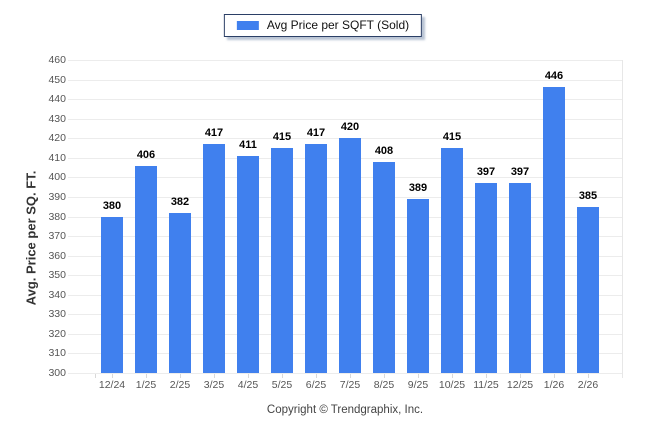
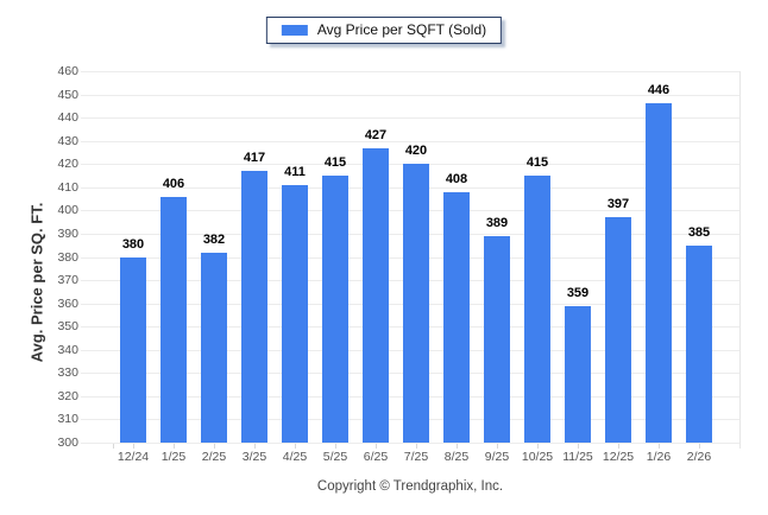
6/25: 417 -> 427
11/25: 397 -> 359
